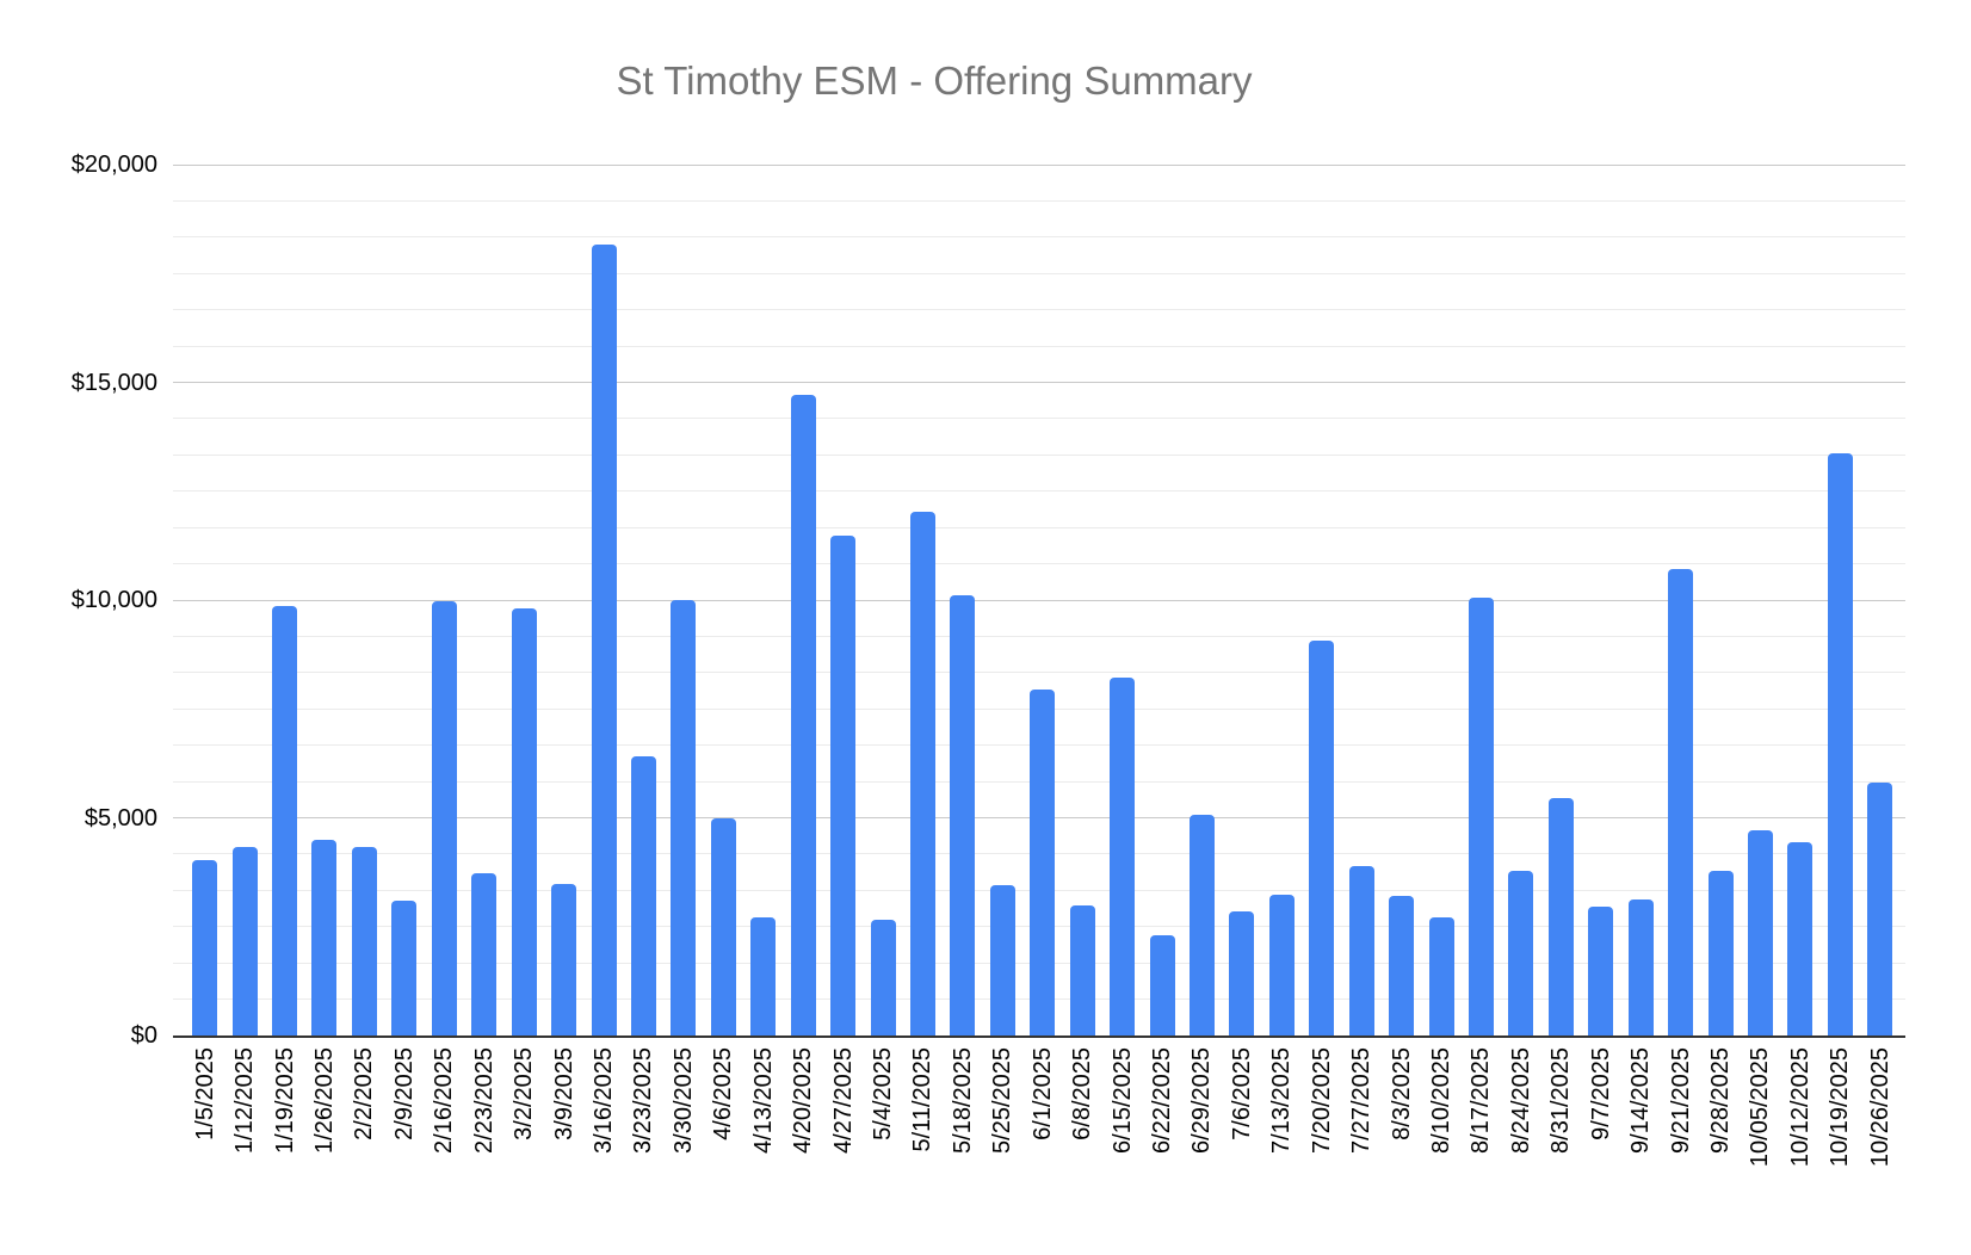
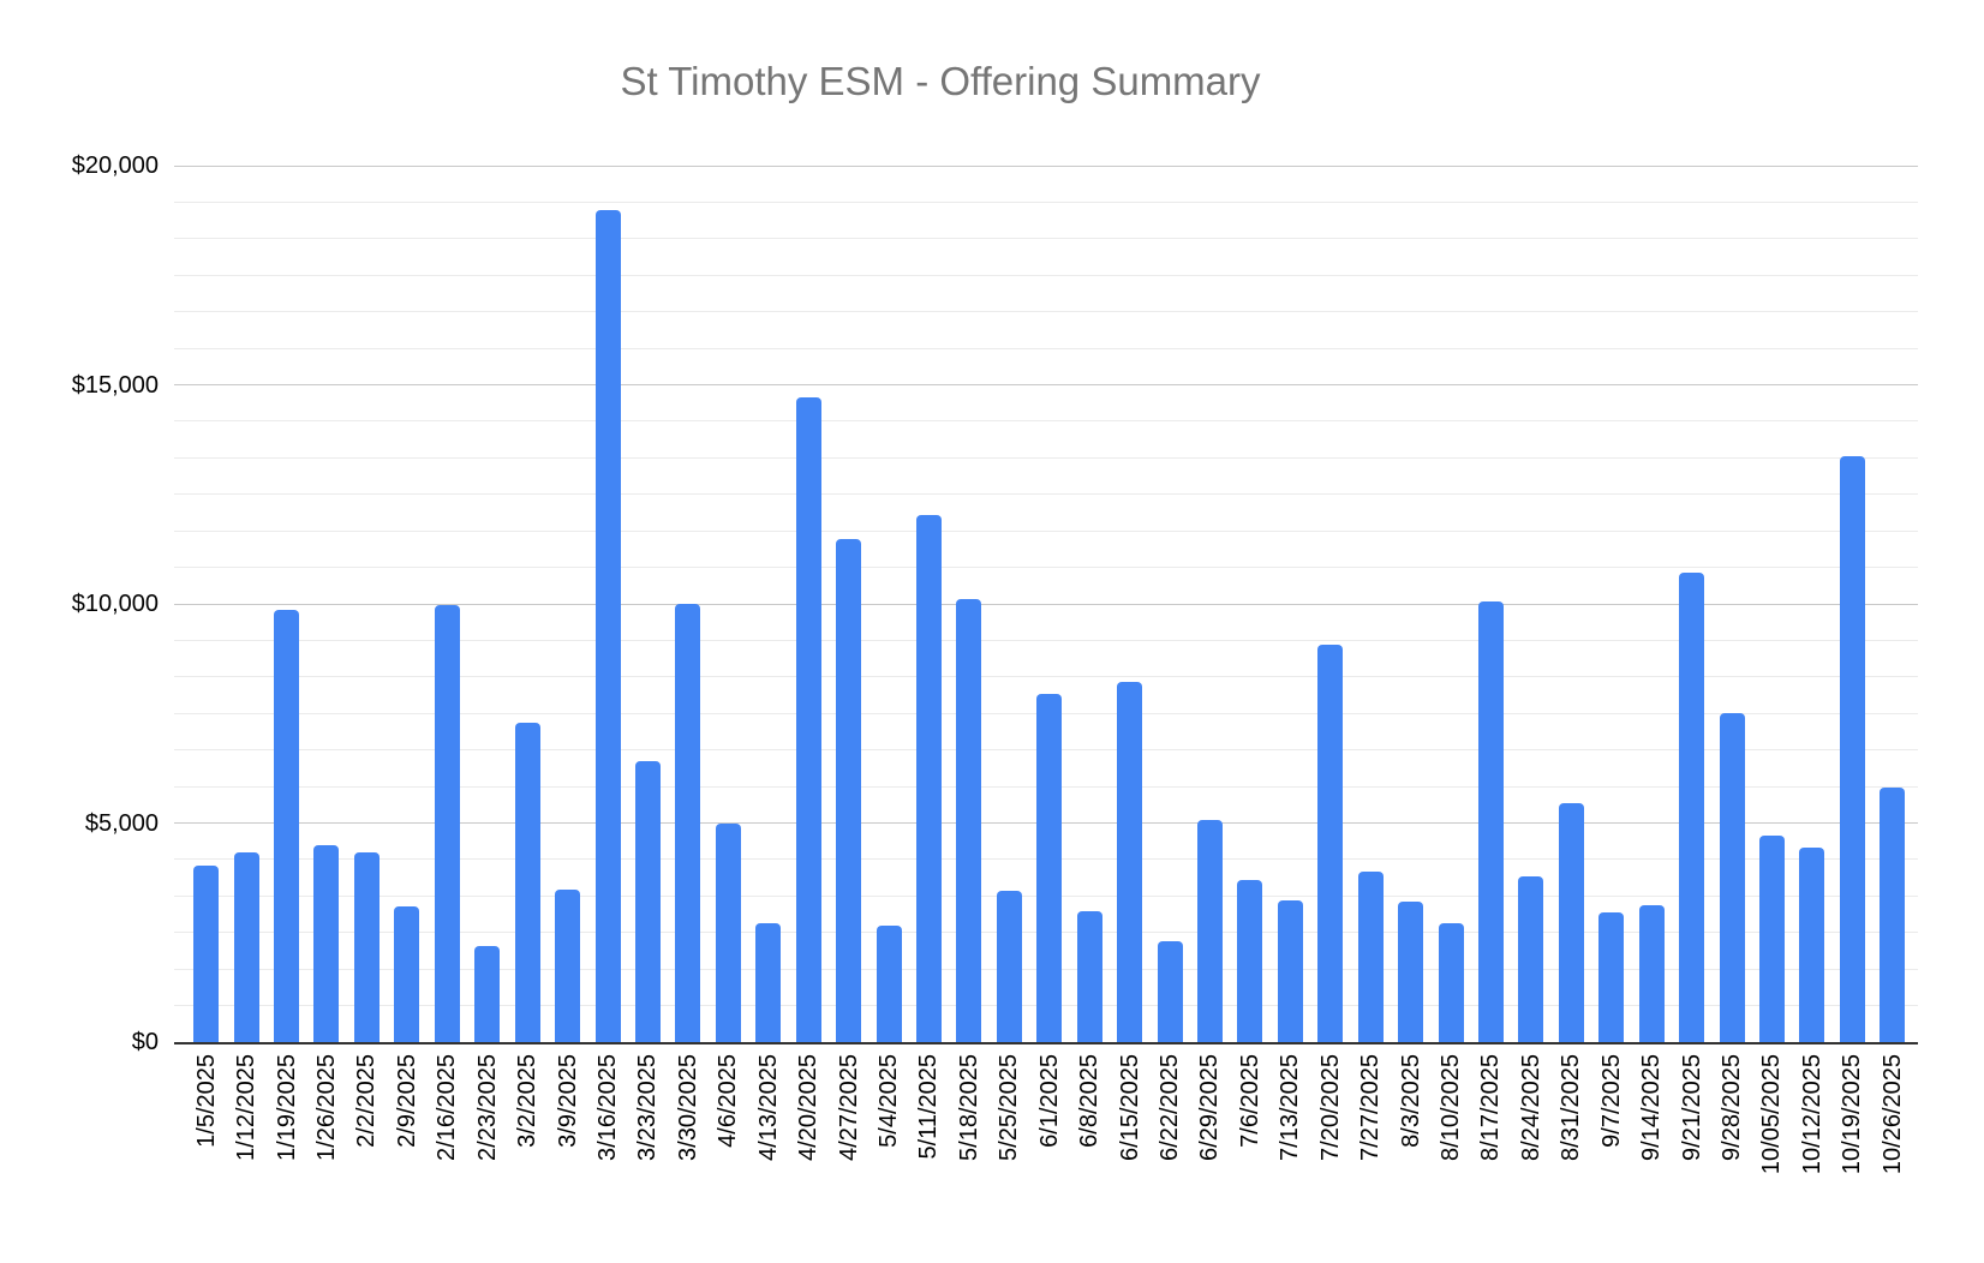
2/23/2025: $3700 -> $2200
3/2/2025: $9800 -> $7300
3/16/2025: $18200 -> $19000
7/6/2025: $2800 -> $3700
9/28/2025: $3800 -> $7500
